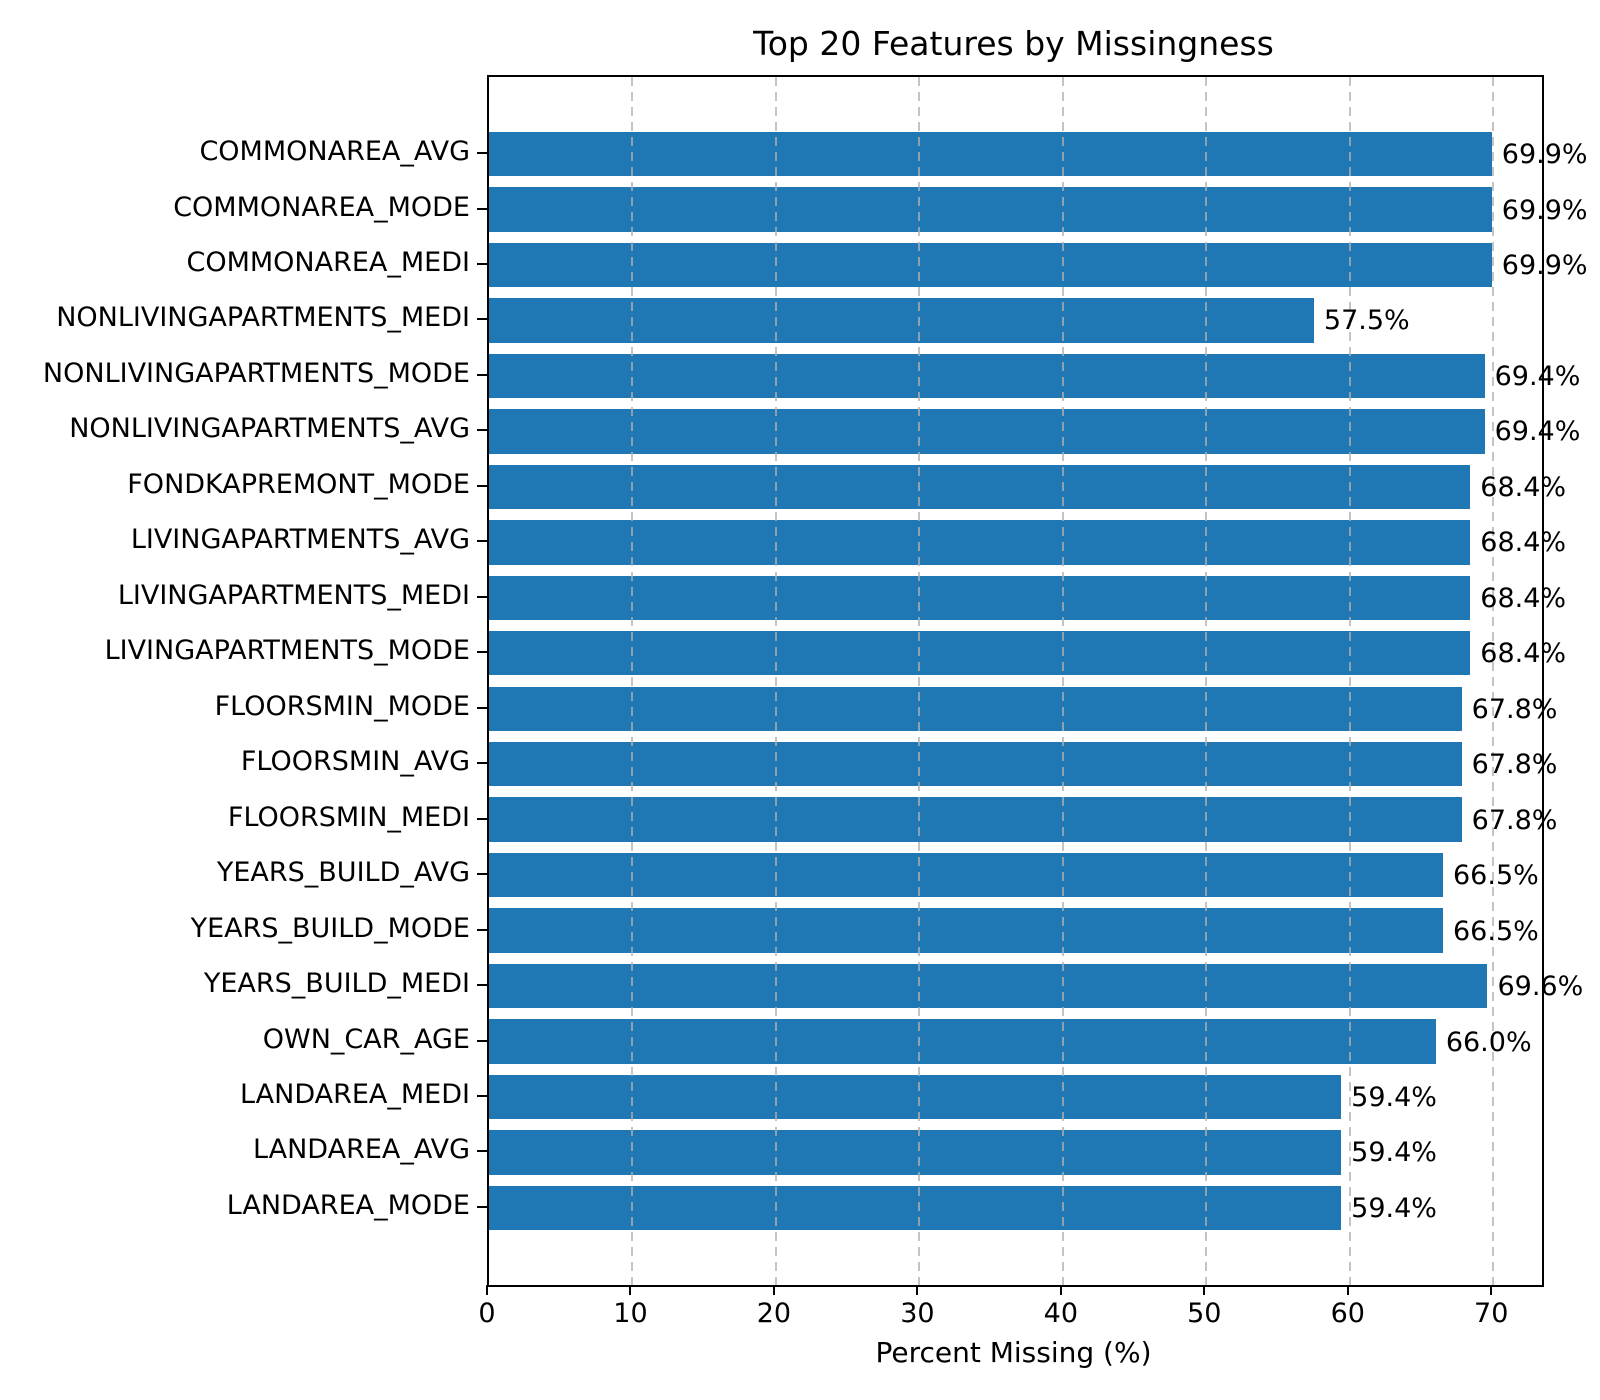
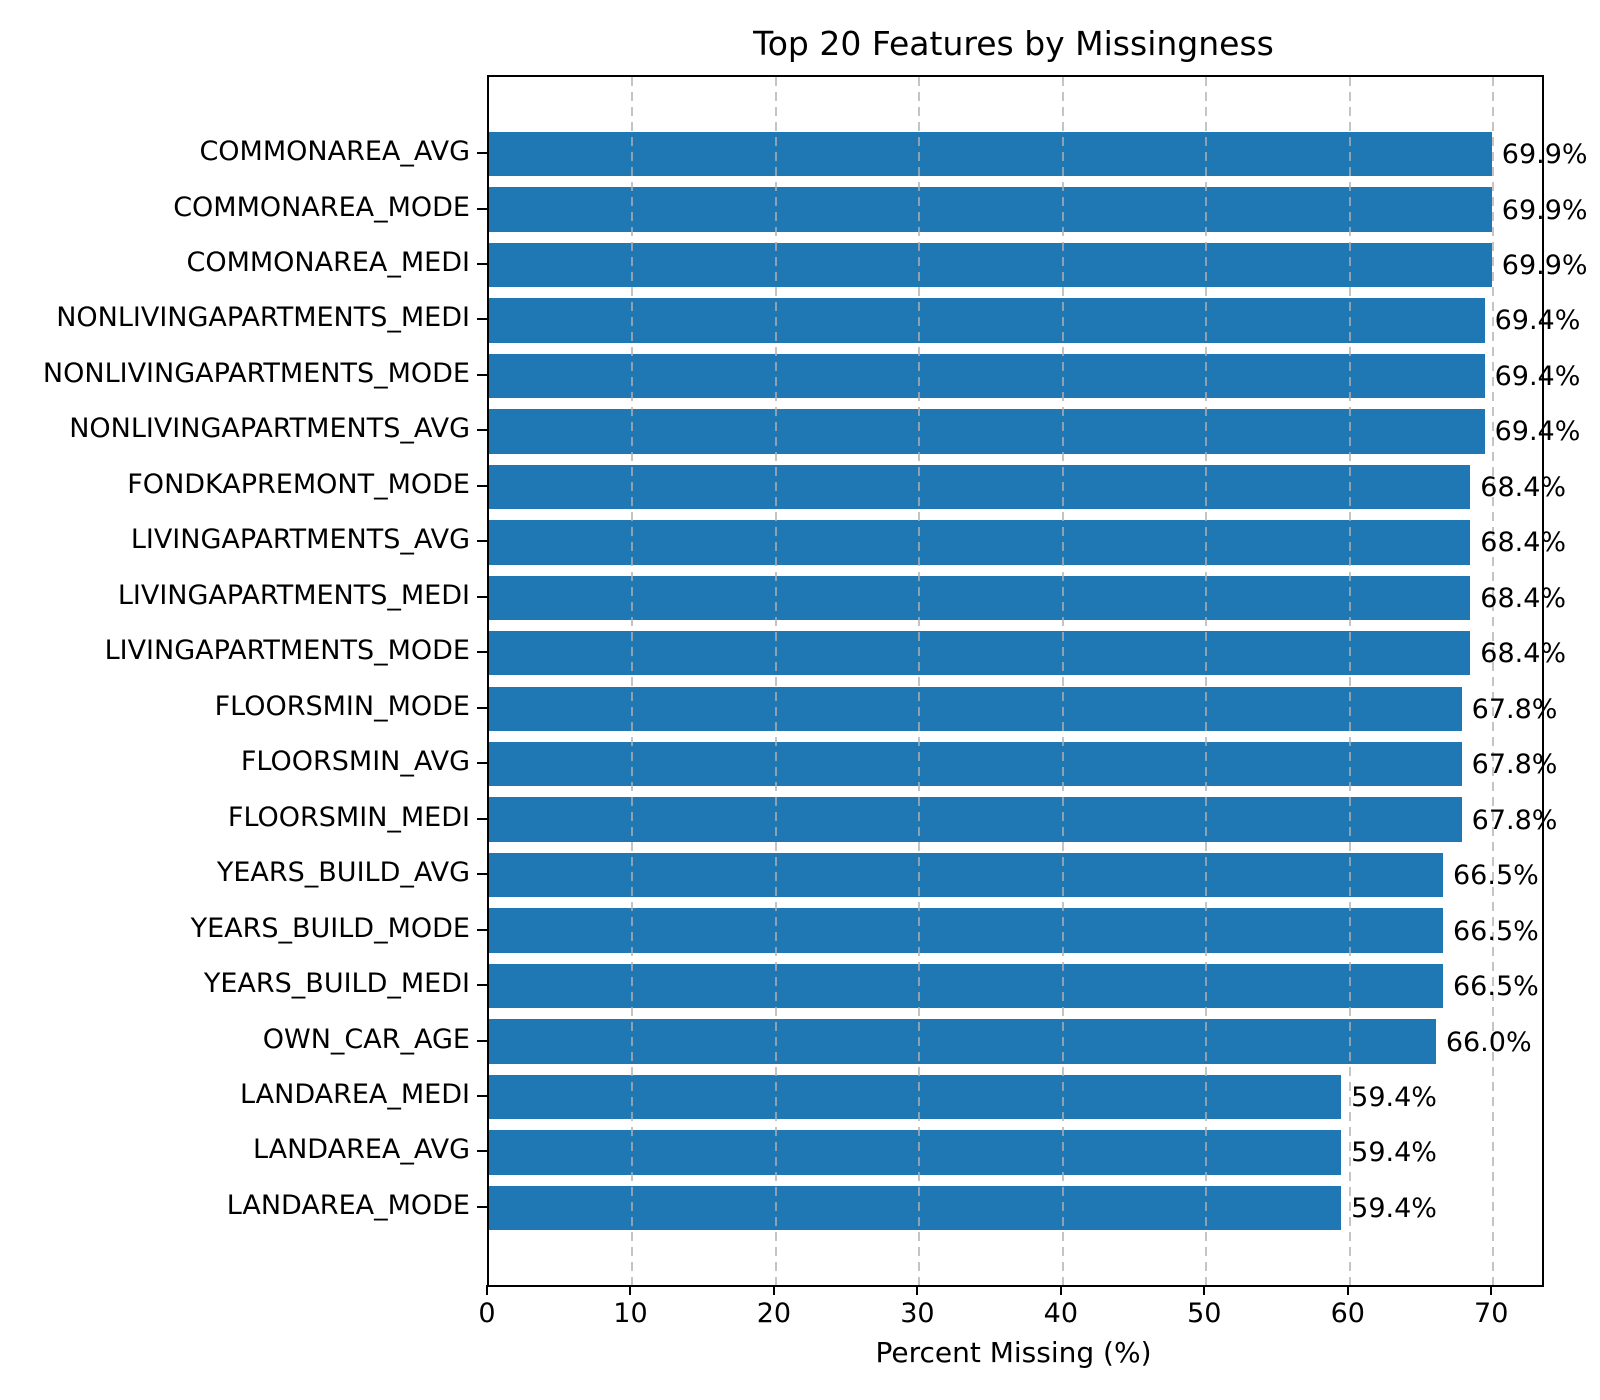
NONLIVINGAPARTMENTS_MEDI: 57.5% -> 69.4%
YEARS_BUILD_MEDI: 69.6% -> 66.5%
